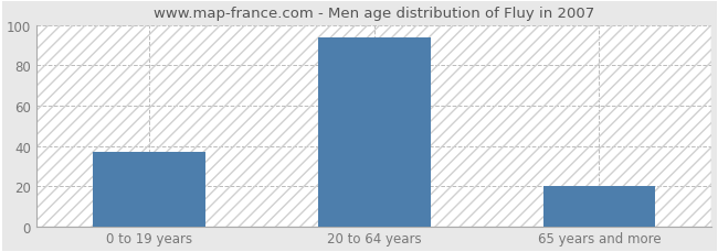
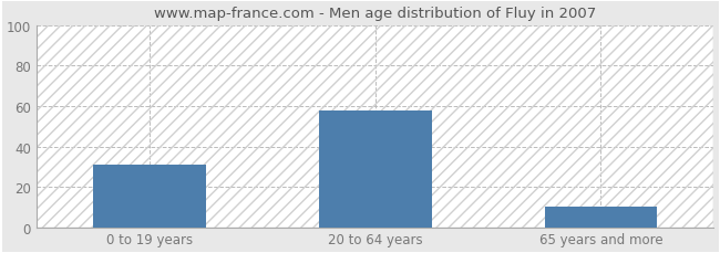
0 to 19 years: 37 -> 31
20 to 64 years: 94 -> 58
65 years and more: 20 -> 10
